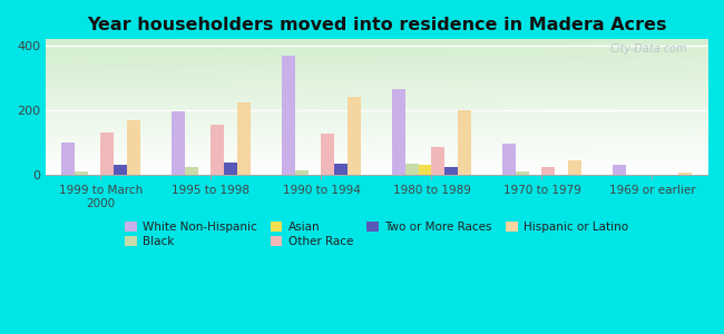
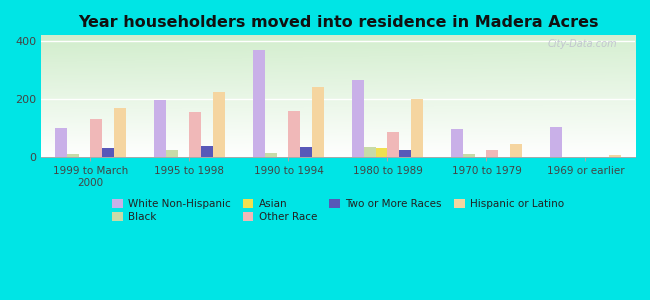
Other Race/1990 to 1994: 128 -> 160
White Non-Hispanic/1969 or earlier: 30 -> 105
